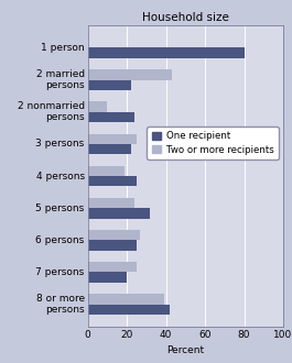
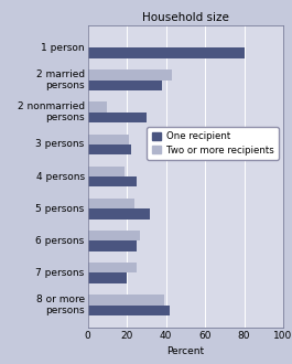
One recipient/2 married persons: 22 -> 38
One recipient/2 nonmarried persons: 24 -> 30
Two or more recipients/3 persons: 25 -> 21
